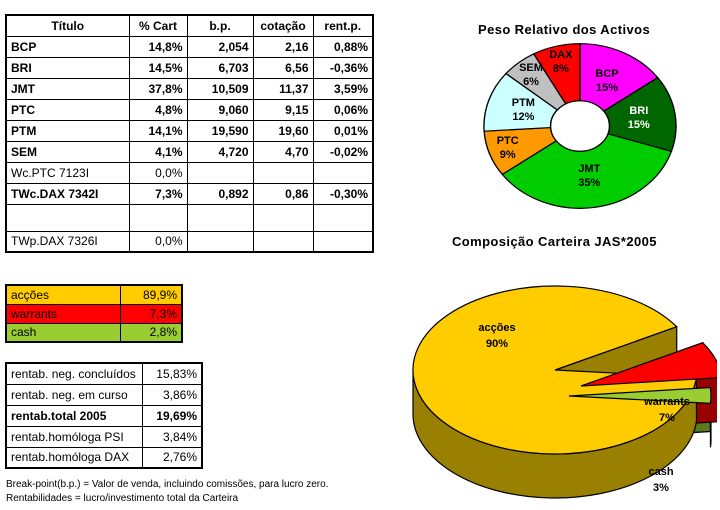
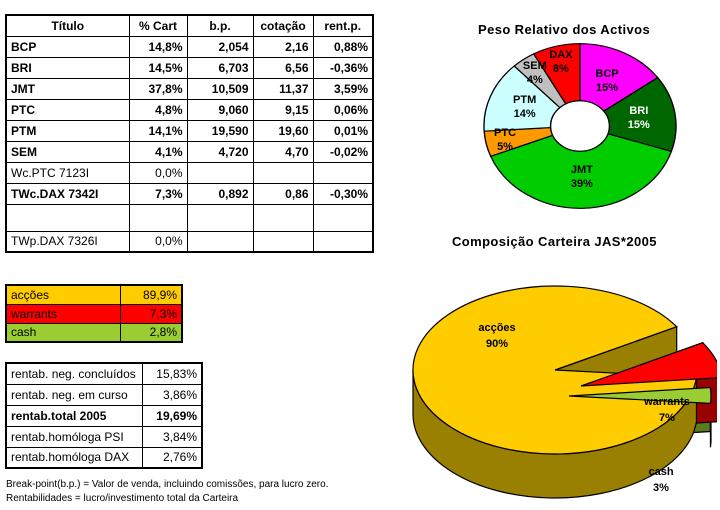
Peso Relativo dos Activos/JMT: 35% -> 39%
Peso Relativo dos Activos/PTC: 9% -> 5%
Peso Relativo dos Activos/PTM: 12% -> 14%
Peso Relativo dos Activos/SEM: 6% -> 4%
